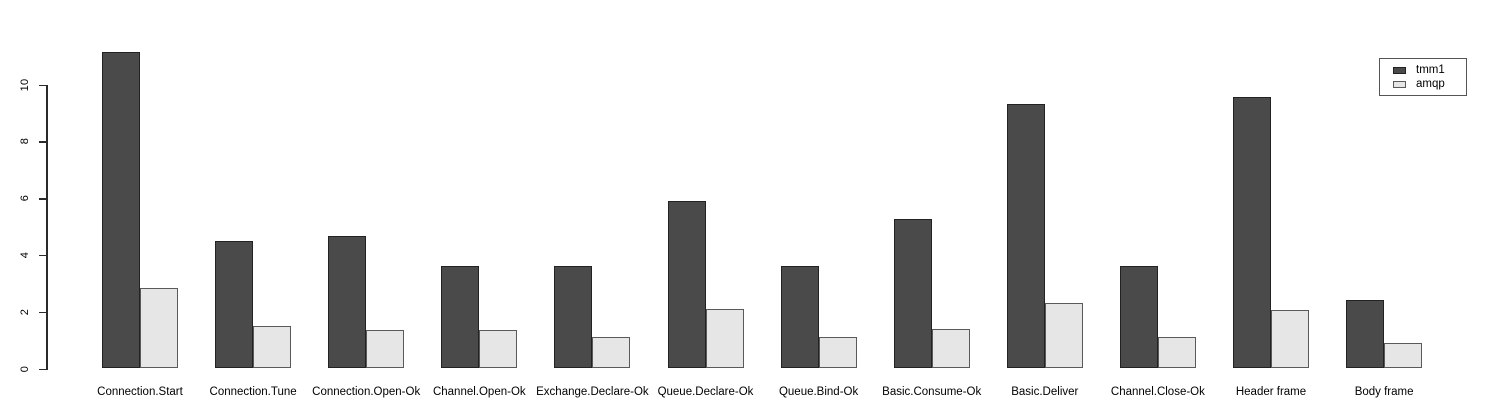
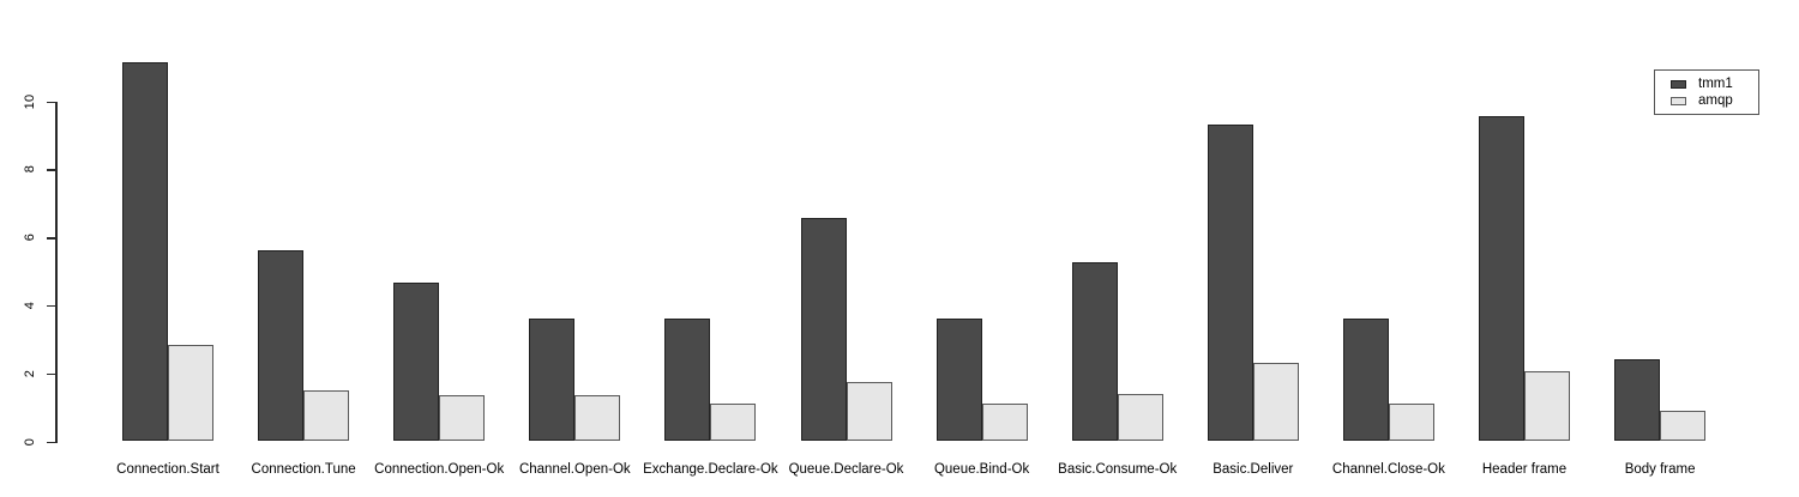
tmm1/Connection.Tune: 4.5 -> 5.6
tmm1/Queue.Declare-Ok: 5.9 -> 6.5
amqp/Queue.Declare-Ok: 2.1 -> 1.8
